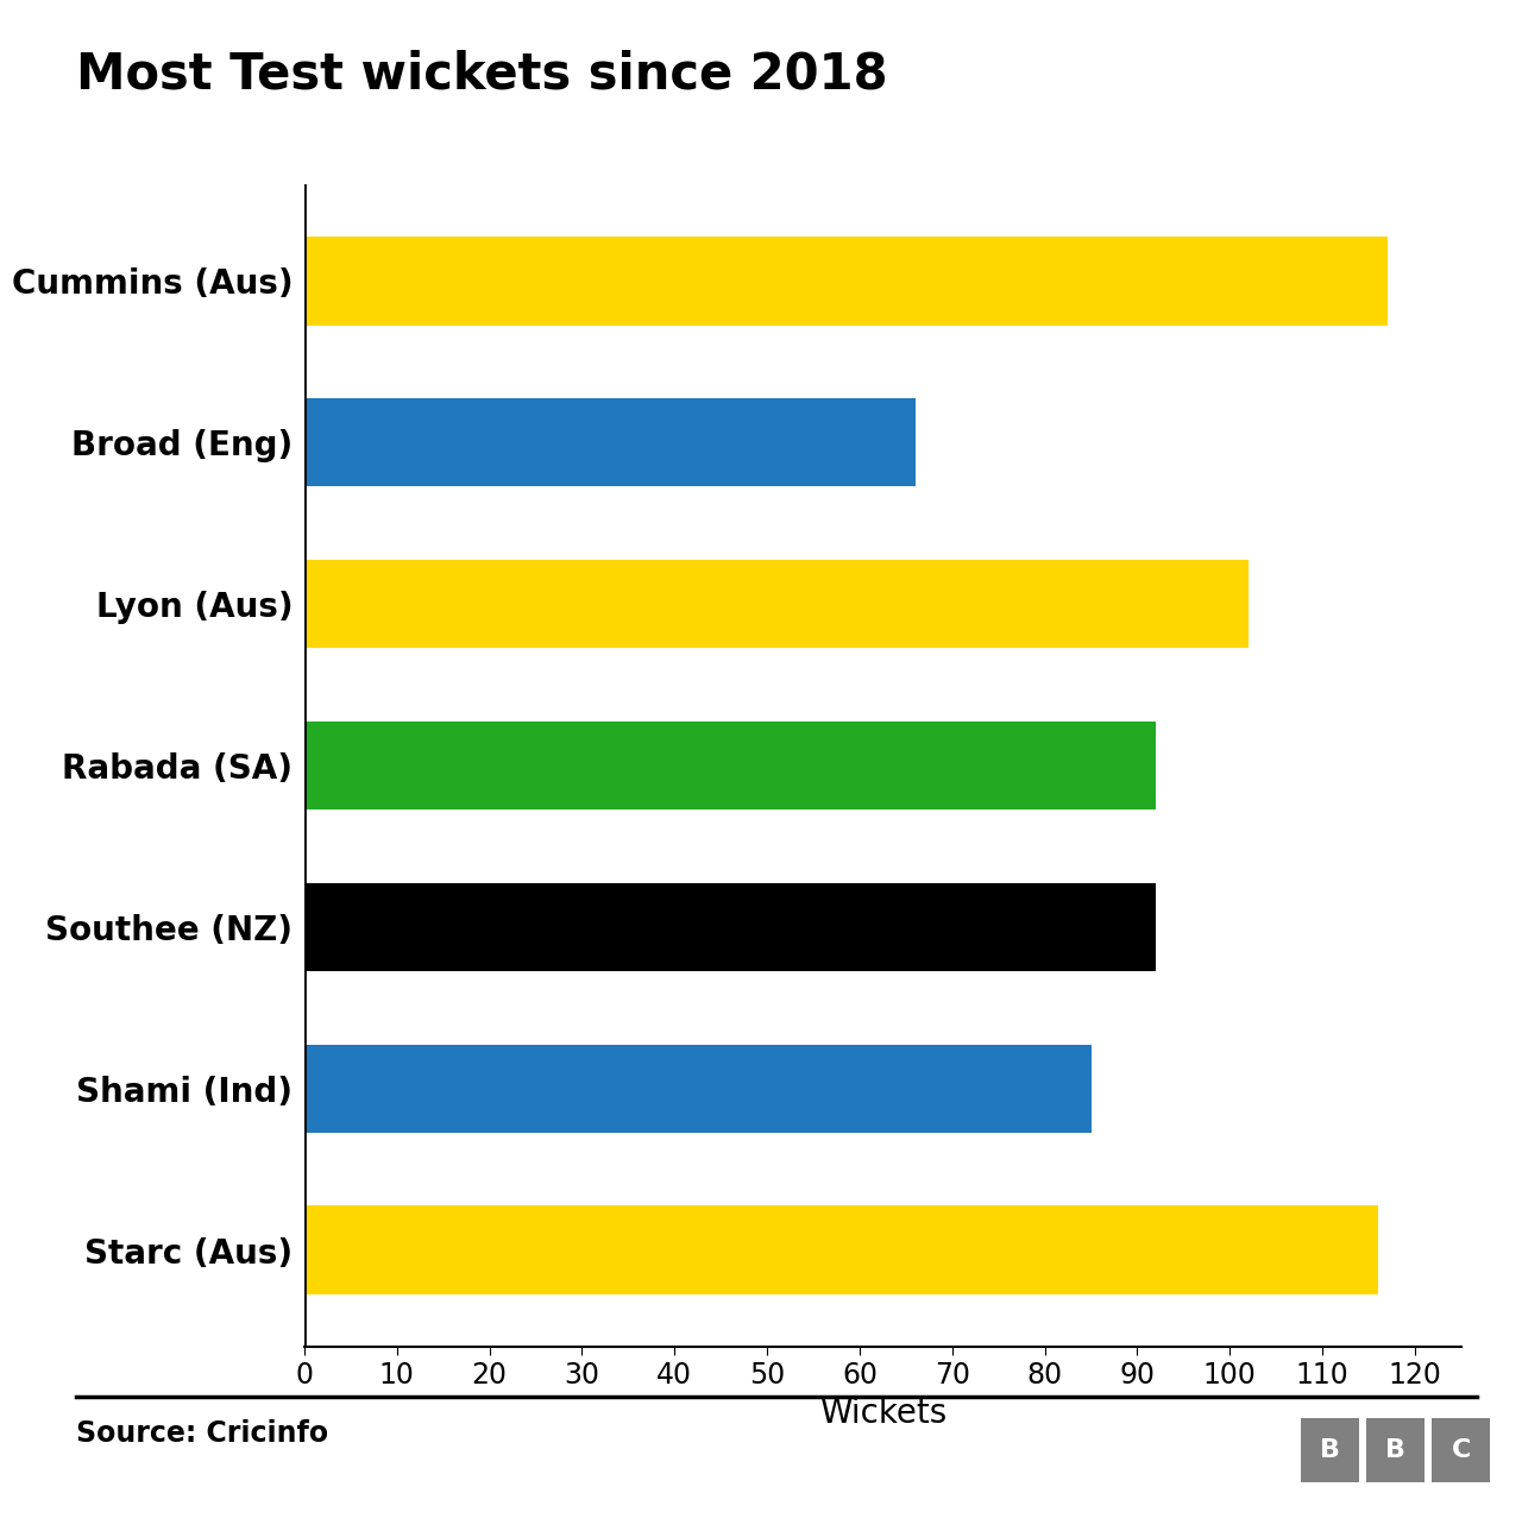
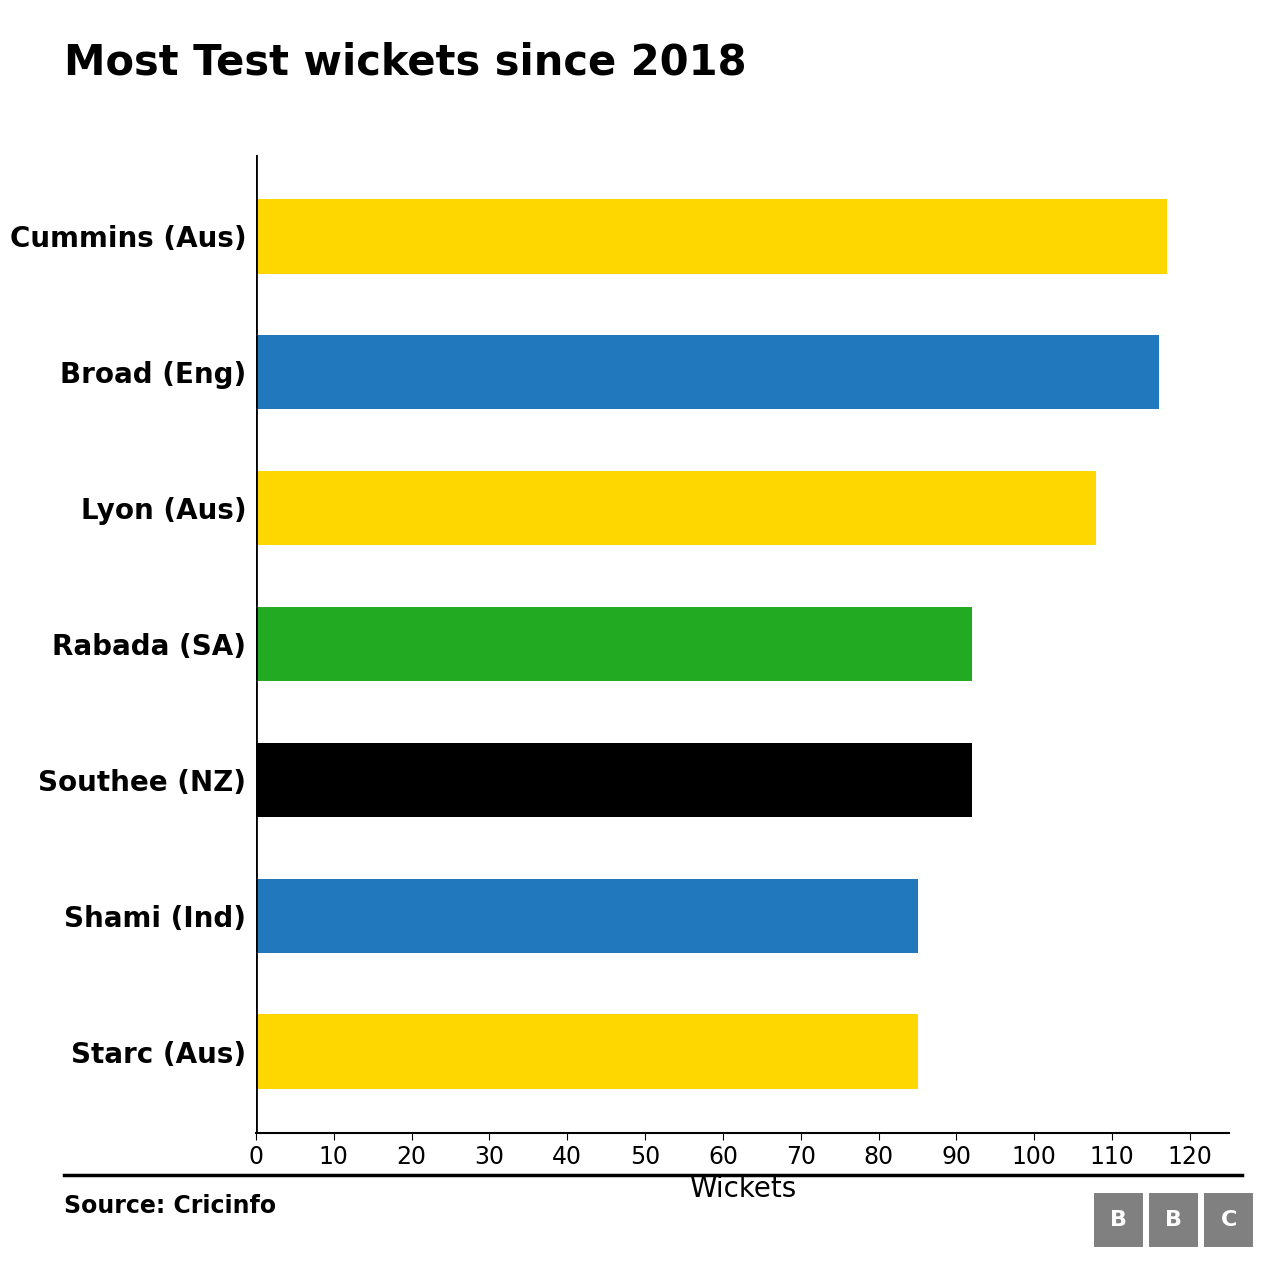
Broad (Eng): 66 -> 116
Lyon (Aus): 102 -> 108
Starc (Aus): 116 -> 85
